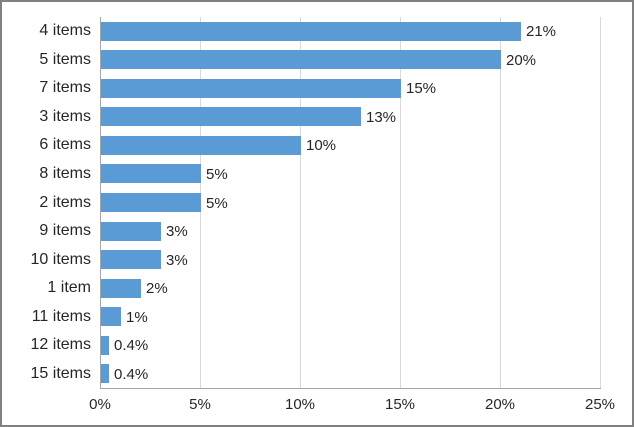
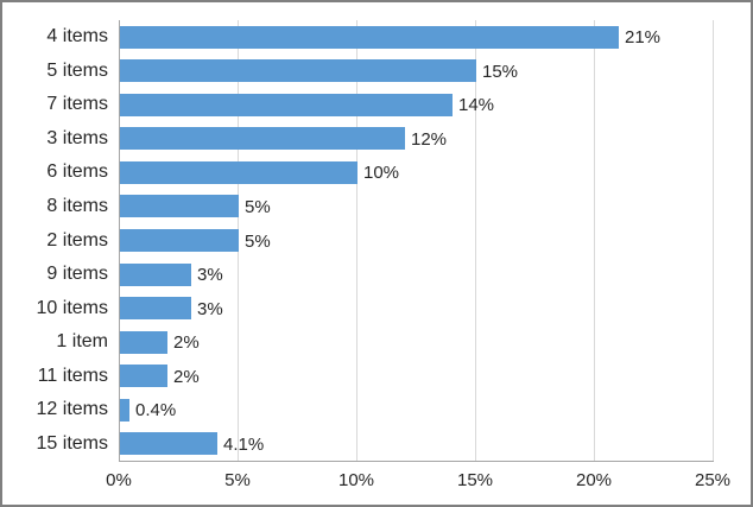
5 items: 20% -> 15%
7 items: 15% -> 14%
3 items: 13% -> 12%
11 items: 1% -> 2%
15 items: 0.4% -> 4.1%
